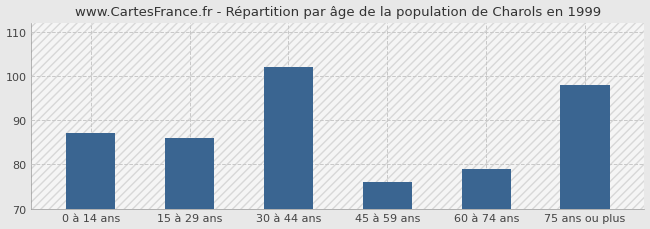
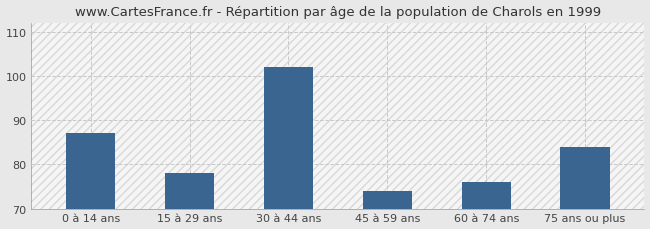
15 à 29 ans: 86 -> 78
45 à 59 ans: 76 -> 74
60 à 74 ans: 79 -> 76
75 ans ou plus: 98 -> 84
